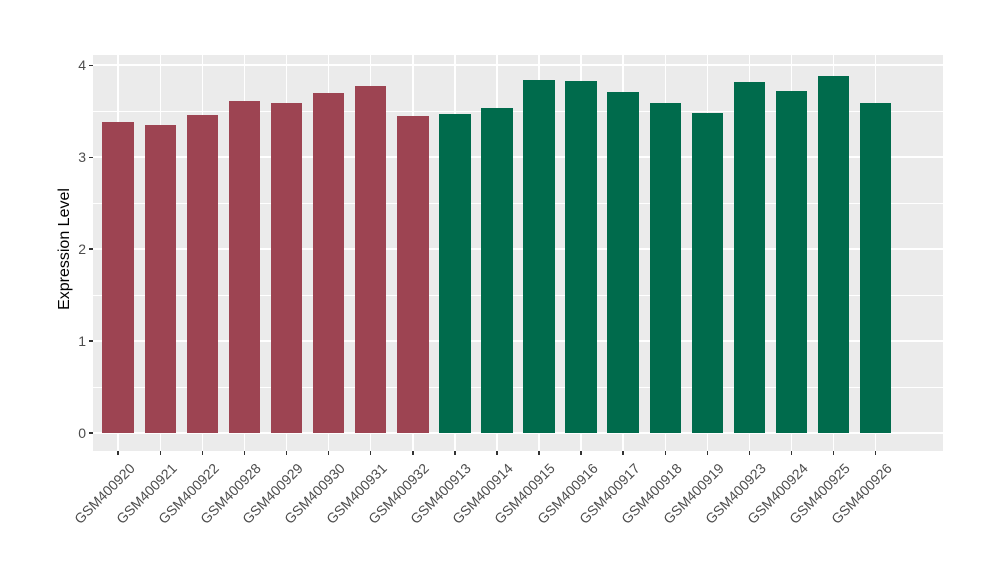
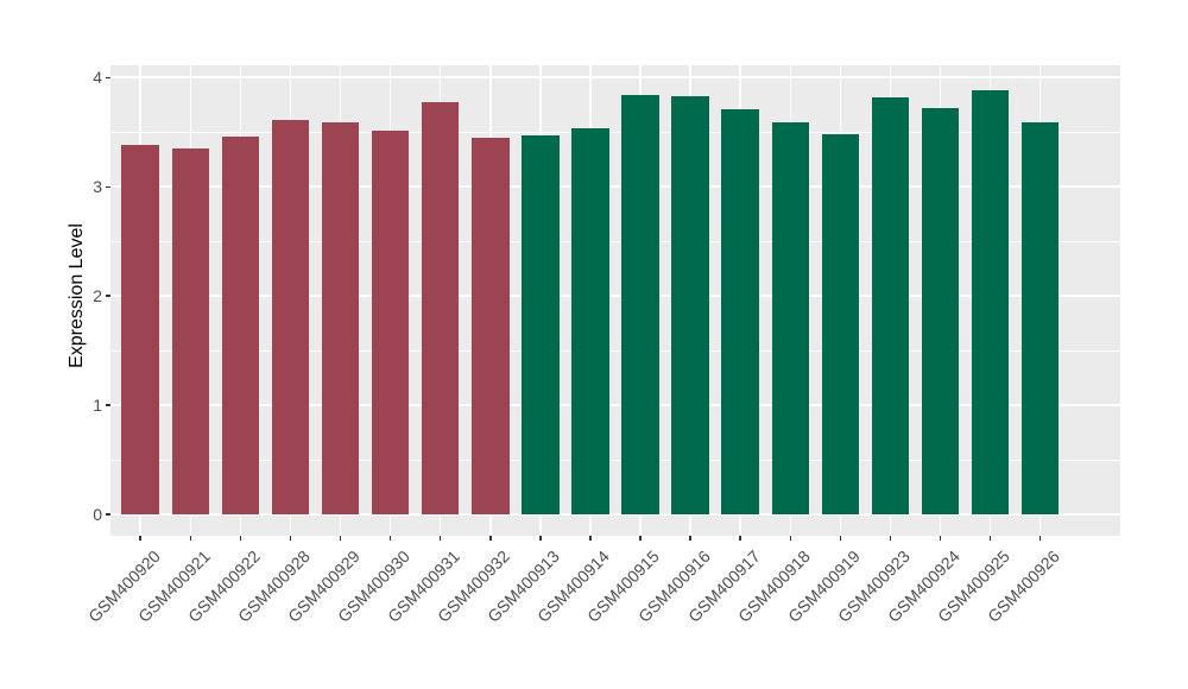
GSM400930: 3.7 -> 3.5
